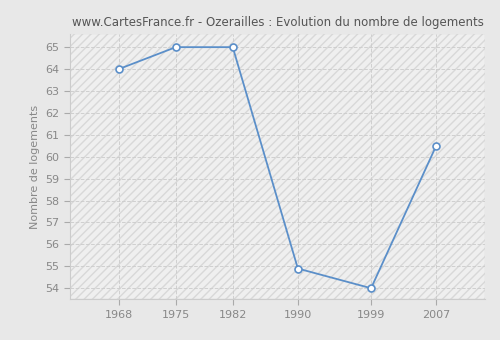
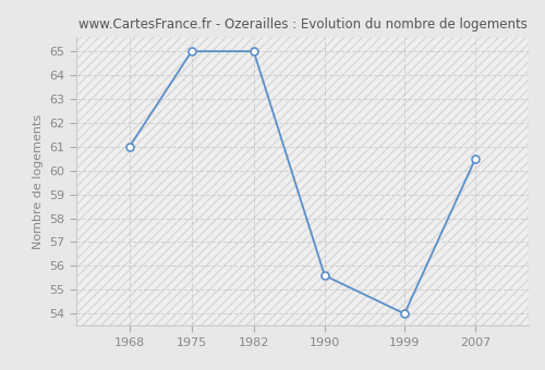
1968: 64.0 -> 61.0
1990: 54.9 -> 55.6
